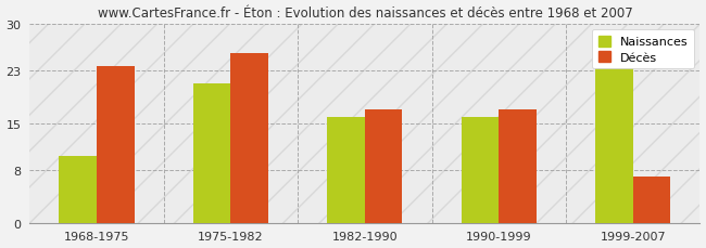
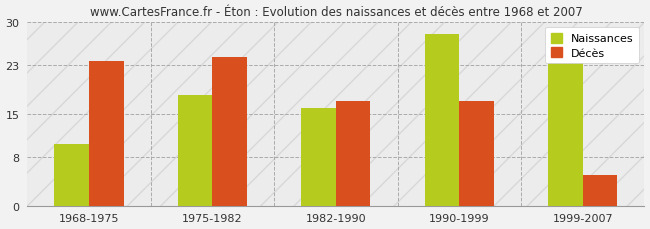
Naissances/1975-1982: 21 -> 18
Décès/1975-1982: 25.5 -> 24.2
Naissances/1990-1999: 16 -> 28
Décès/1999-2007: 7.0 -> 5.0
